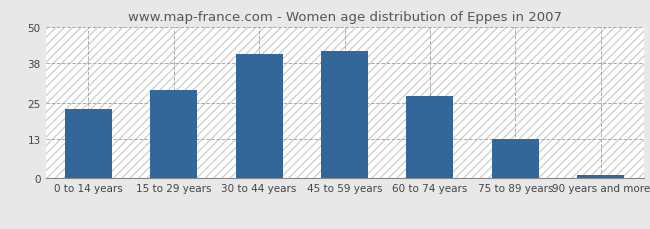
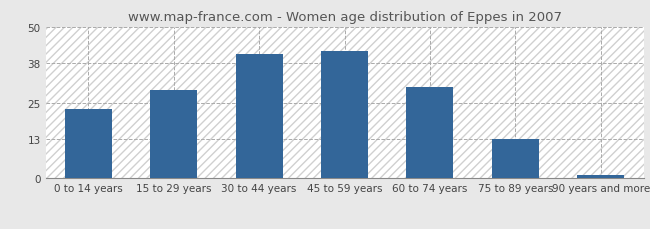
60 to 74 years: 27 -> 30
